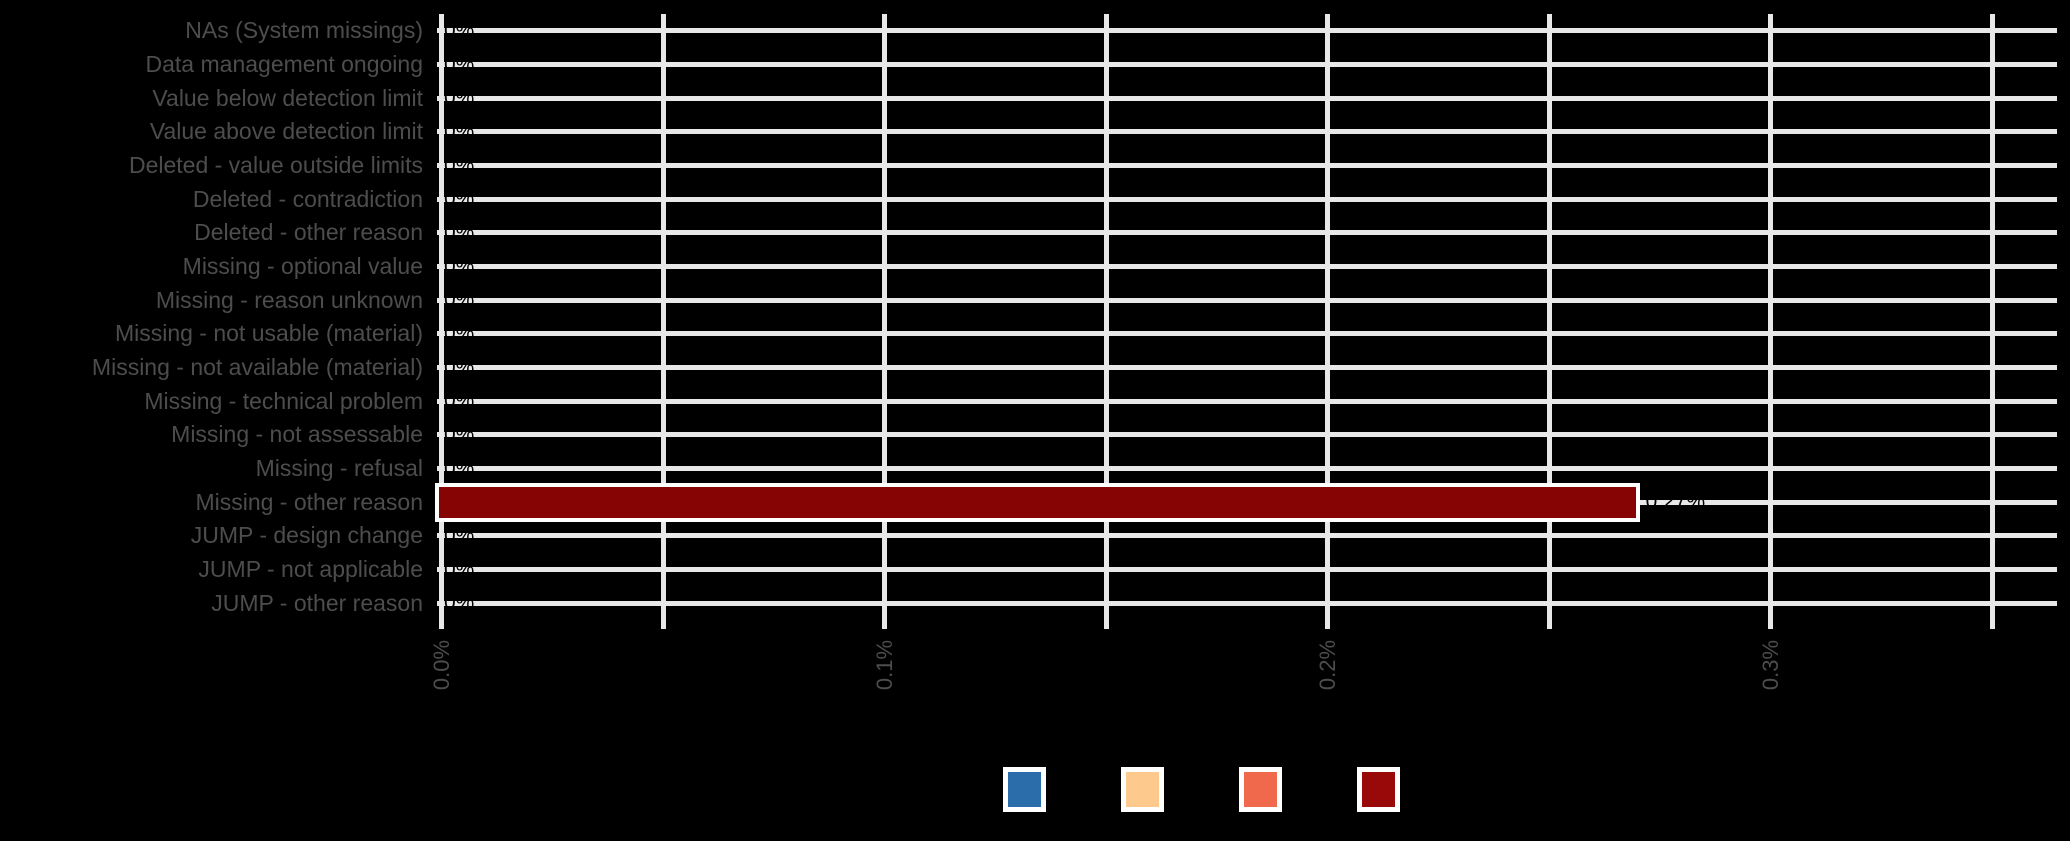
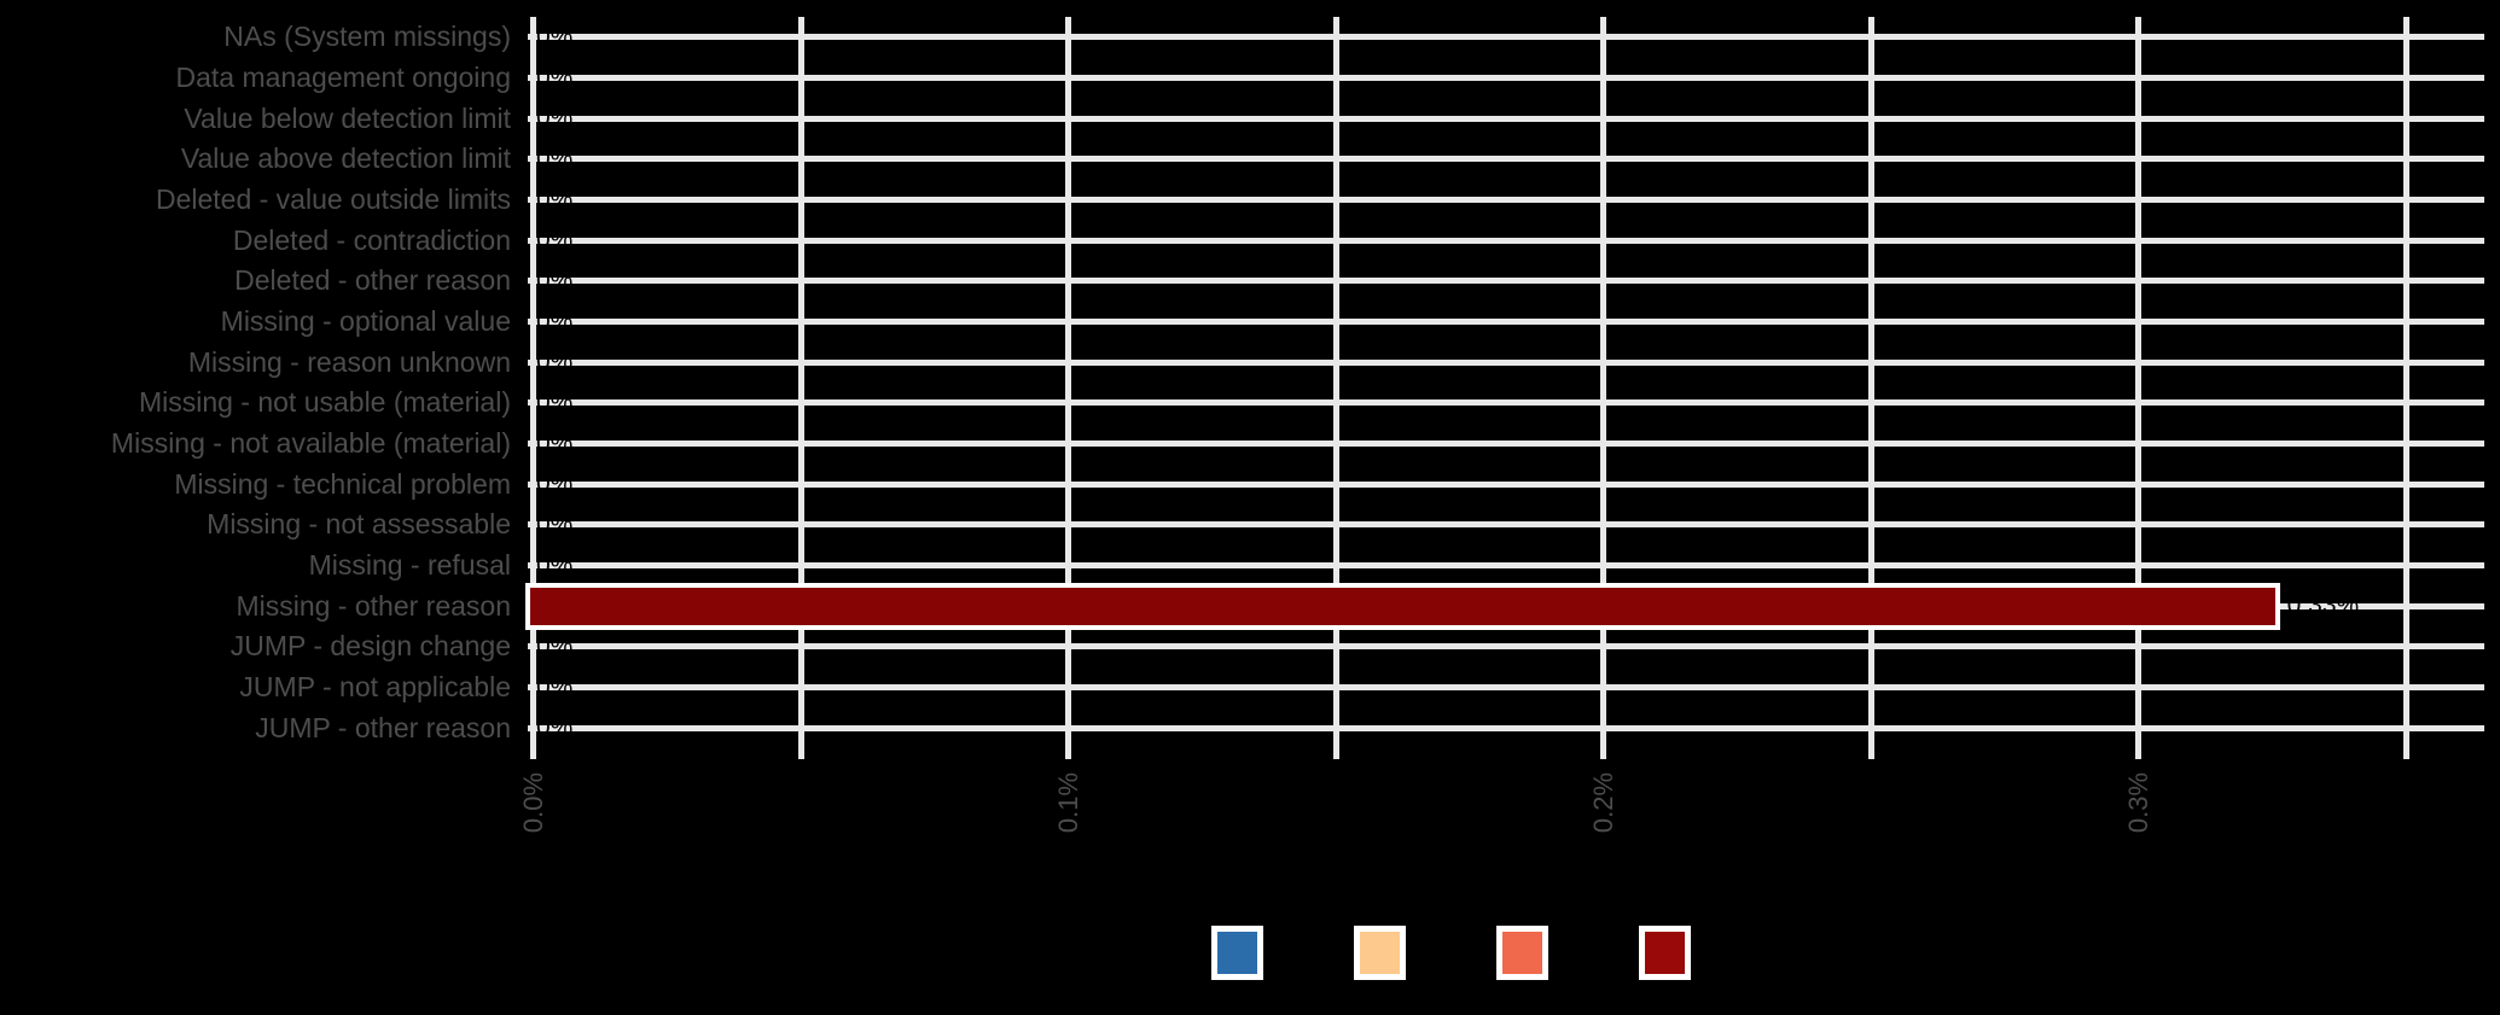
Missing - other reason: 0.27% -> 0.33%
